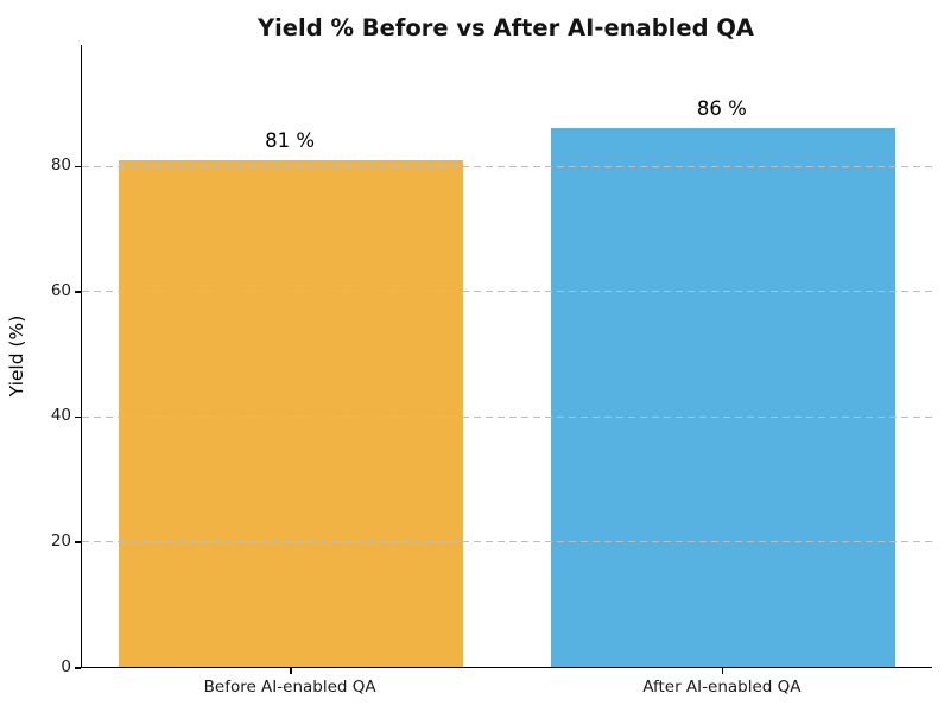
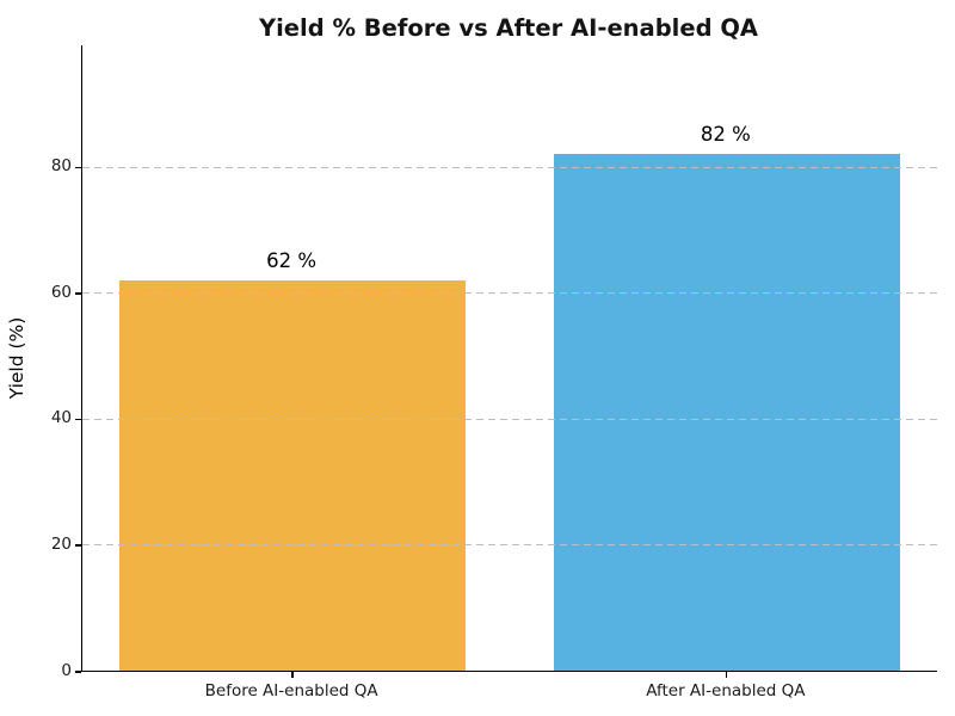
Before AI-enabled QA: 81 -> 62
After AI-enabled QA: 86 -> 82
